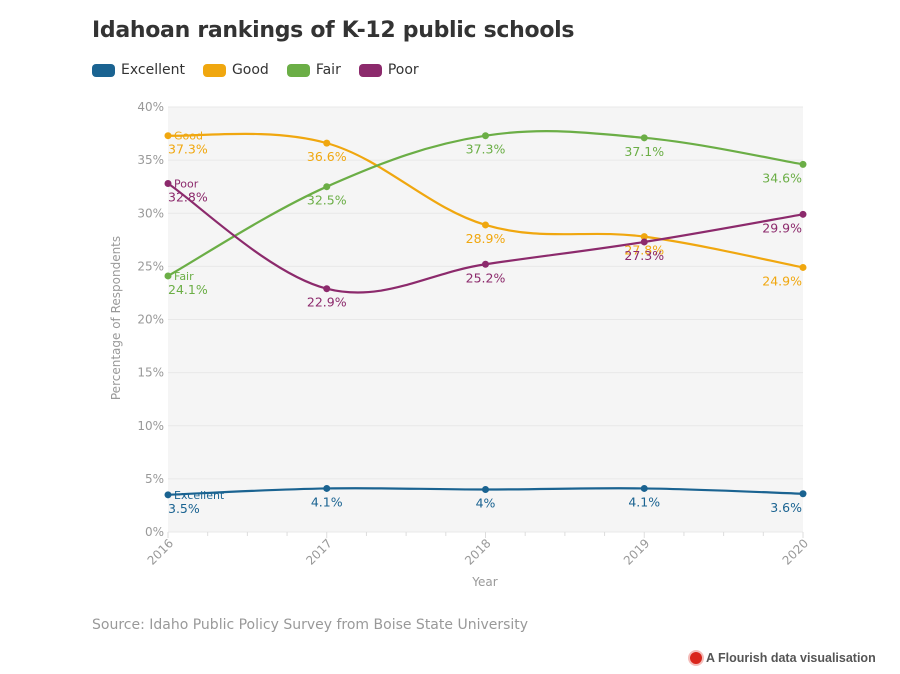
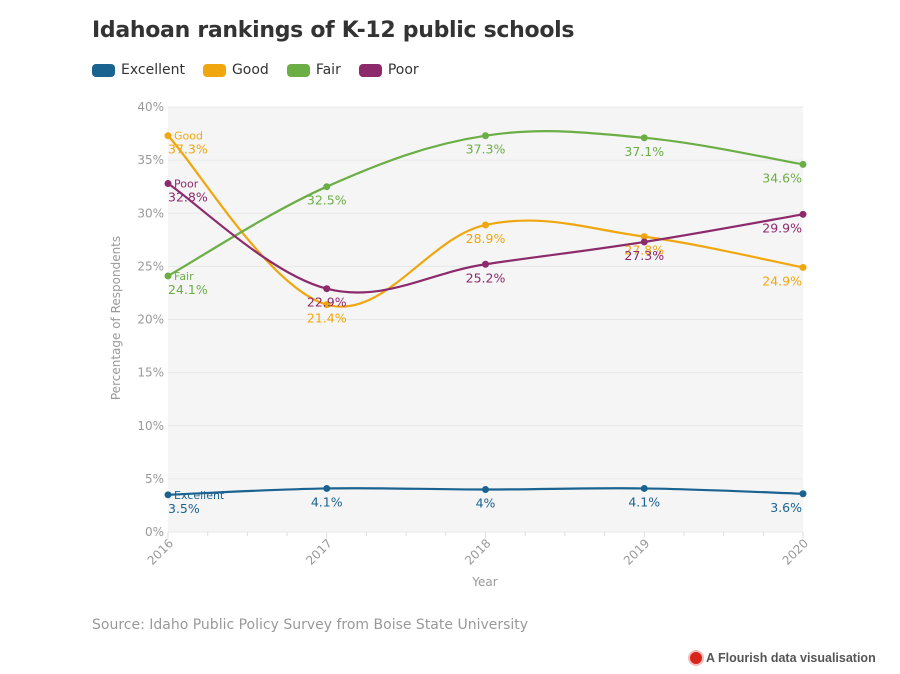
Good/2017: 36.6% -> 21.4%
